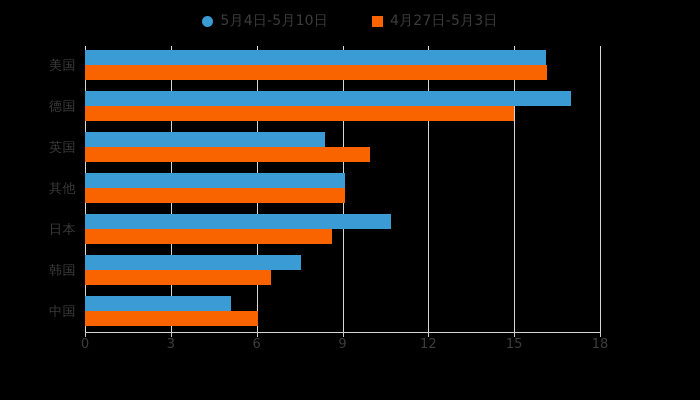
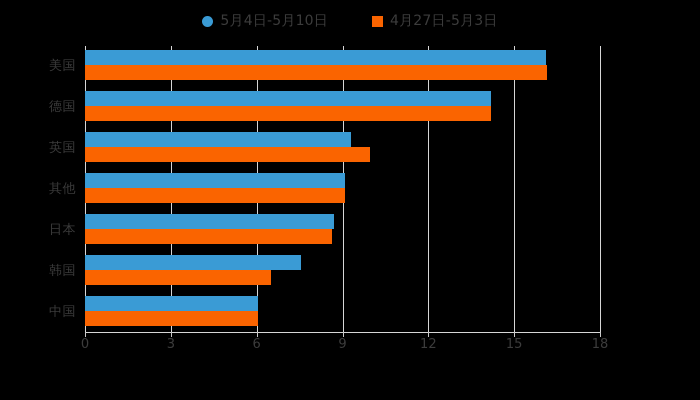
5月4日-5月10日/德国: 17.0 -> 14.2
4月27日-5月3日/德国: 15.0 -> 14.2
5月4日-5月10日/英国: 8.4 -> 9.3
5月4日-5月10日/日本: 10.7 -> 8.7
5月4日-5月10日/中国: 5.1 -> 6.0
